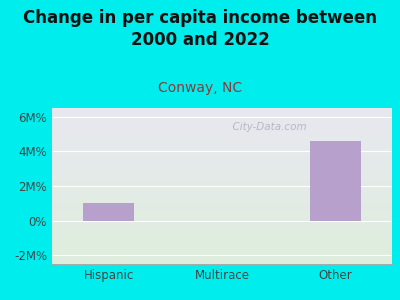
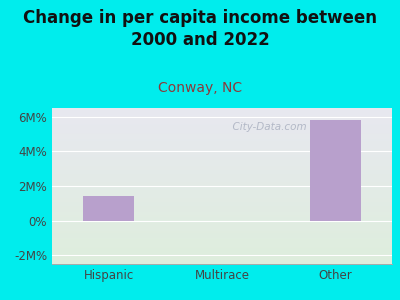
Hispanic: 1.0M% -> 1.4M%
Other: 4.6M% -> 5.8M%
